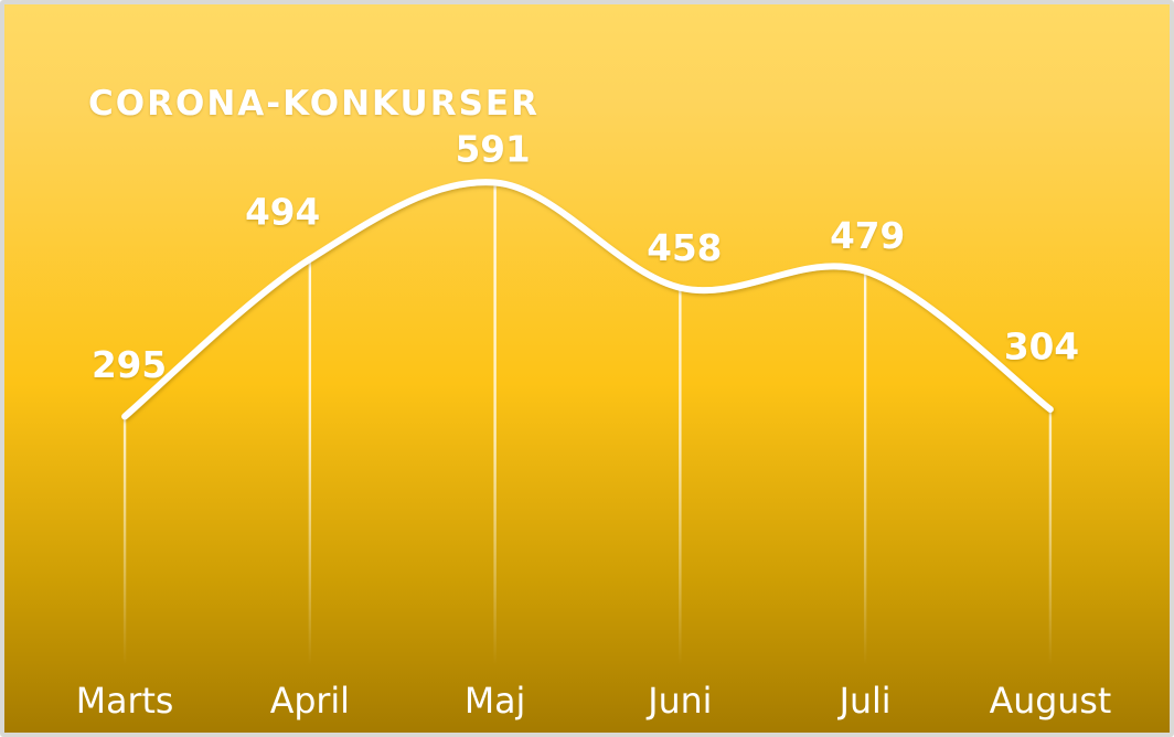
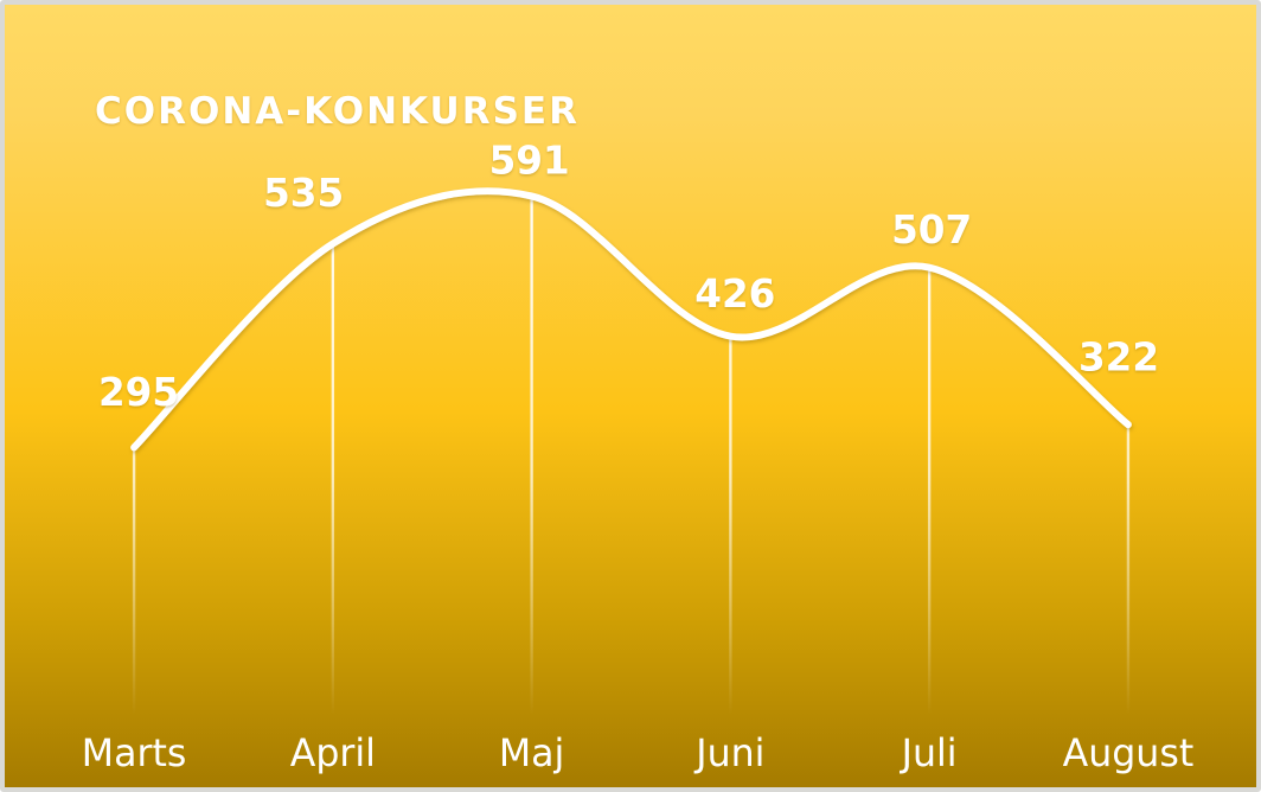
April: 494 -> 535
Juni: 458 -> 426
Juli: 479 -> 507
August: 304 -> 322
